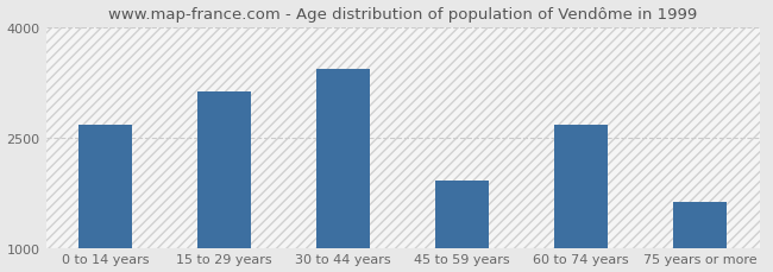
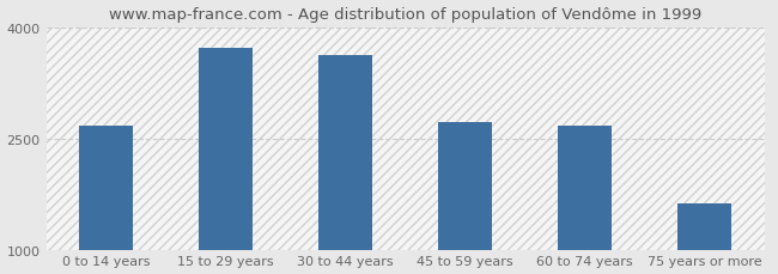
15 to 29 years: 3120 -> 3720
30 to 44 years: 3440 -> 3620
45 to 59 years: 1920 -> 2720
